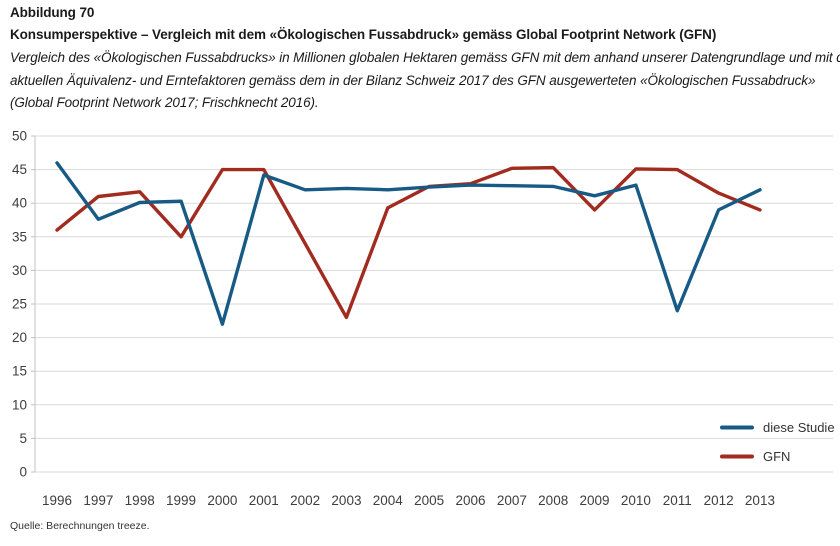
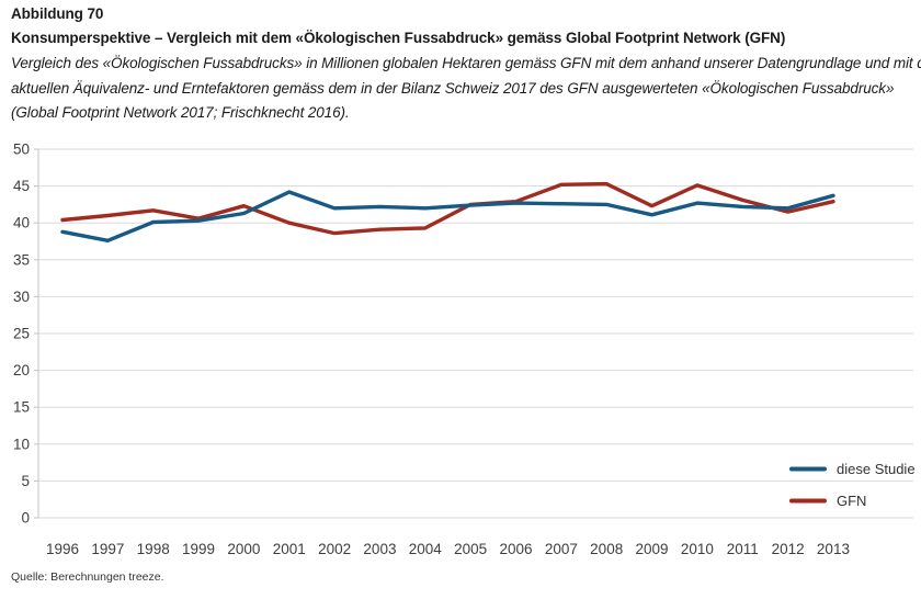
diese Studie/1996: 46 -> 39
GFN/1996: 36 -> 40
GFN/1999: 35 -> 41
diese Studie/2000: 22 -> 41
GFN/2000: 45 -> 42
GFN/2001: 45 -> 40
GFN/2002: 34 -> 39
GFN/2003: 23 -> 39
GFN/2009: 39 -> 42
diese Studie/2011: 24 -> 42
GFN/2011: 45 -> 43
diese Studie/2012: 39 -> 42
diese Studie/2013: 42 -> 44
GFN/2013: 39 -> 43
